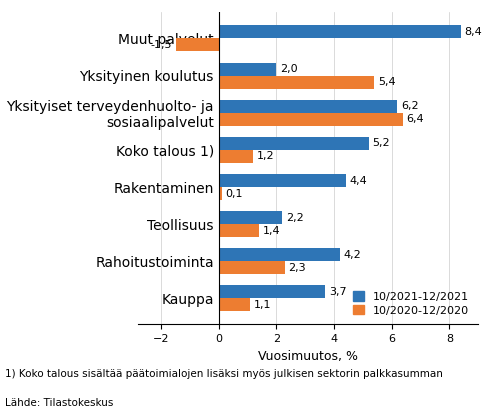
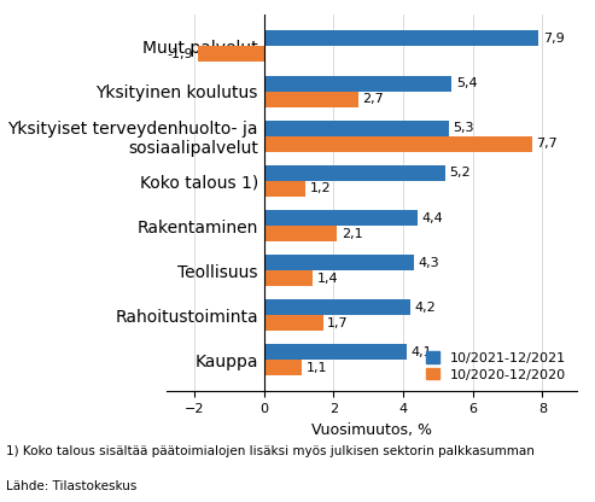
10/2021-12/2021/Muut palvelut: 8,4 -> 7,9
10/2020-12/2020/Muut palvelut: -1.5 -> -1.9
10/2021-12/2021/Yksityinen koulutus: 2,0 -> 5,4
10/2020-12/2020/Yksityinen koulutus: 5,4 -> 2,7
10/2021-12/2021/Yksityiset terveydenhuolto- ja sosiaalipalvelut: 6,2 -> 5,3
10/2020-12/2020/Yksityiset terveydenhuolto- ja sosiaalipalvelut: 6,4 -> 7,7
10/2020-12/2020/Rakentaminen: 0,1 -> 2,1
10/2021-12/2021/Teollisuus: 2,2 -> 4,3
10/2020-12/2020/Rahoitustoiminta: 2,3 -> 1,7
10/2021-12/2021/Kauppa: 3,7 -> 4,1
